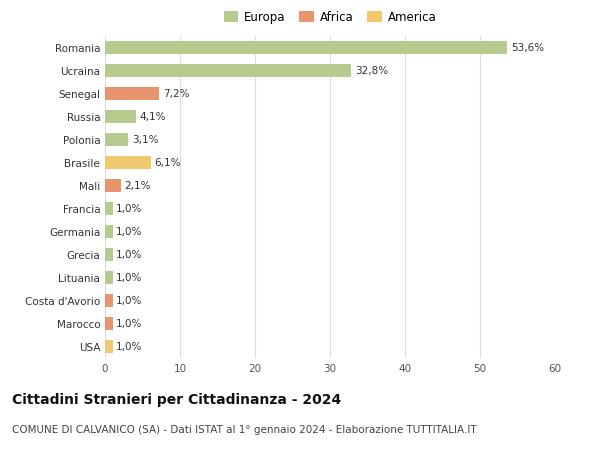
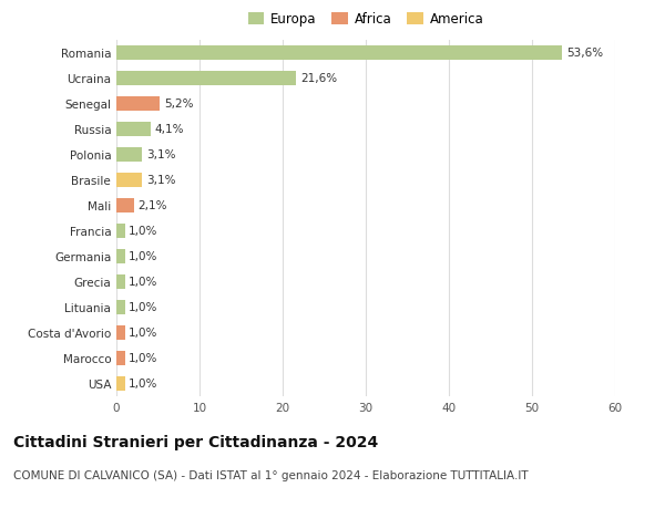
Ucraina: 32,8% -> 21,6%
Senegal: 7,2% -> 5,2%
Brasile: 6,1% -> 3,1%
